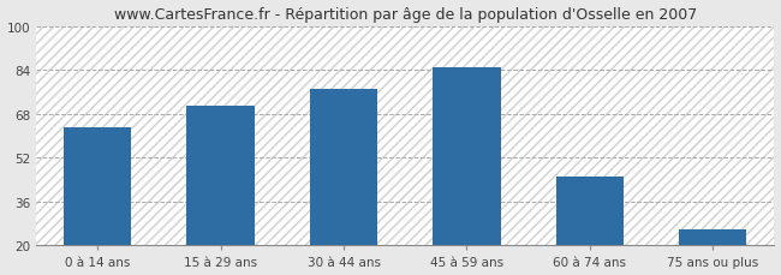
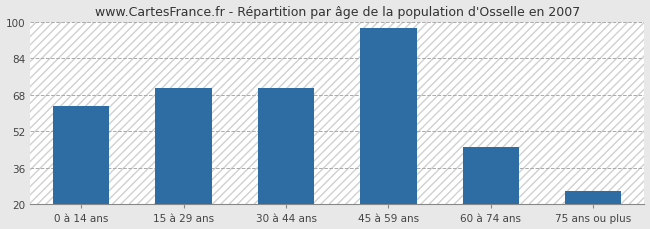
30 à 44 ans: 77 -> 71
45 à 59 ans: 85 -> 97
